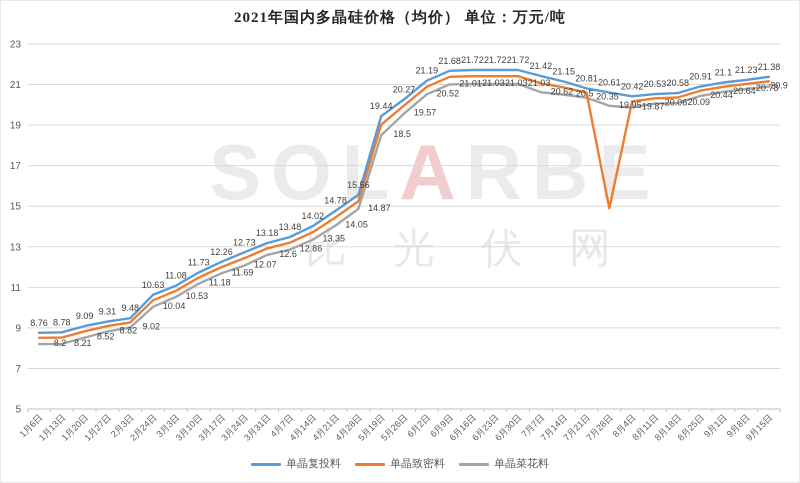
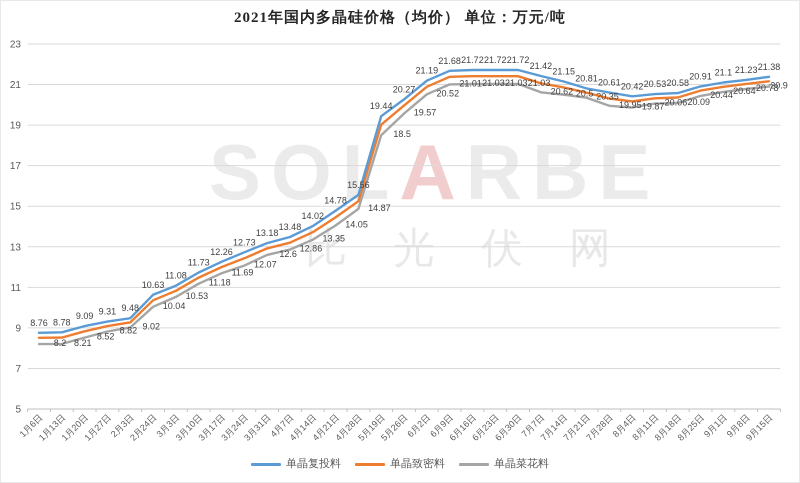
单晶致密料/7月28日: 14.9 -> 20.3
